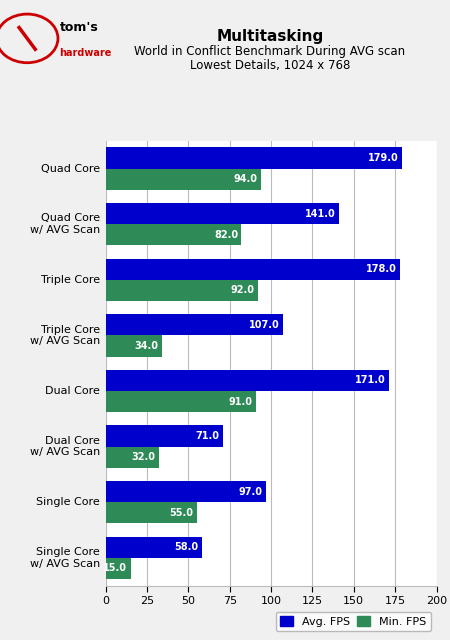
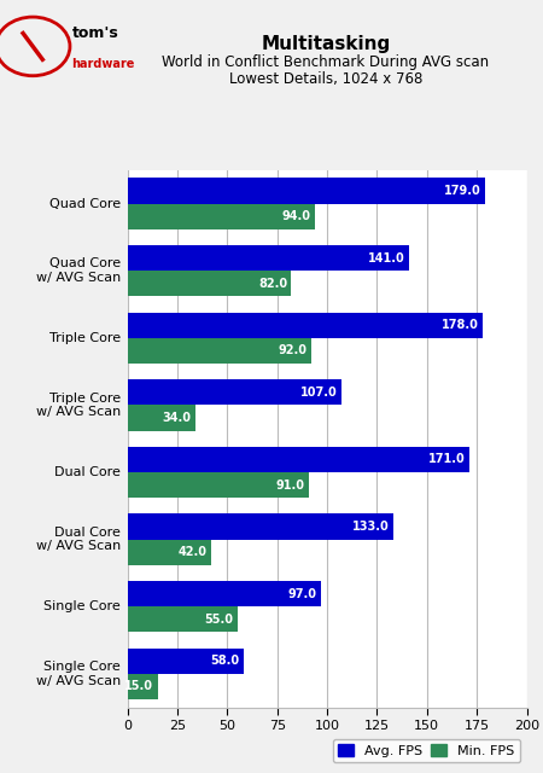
Avg. FPS/Dual Core w/ AVG Scan: 71.0 -> 133.0
Min. FPS/Dual Core w/ AVG Scan: 32.0 -> 42.0
